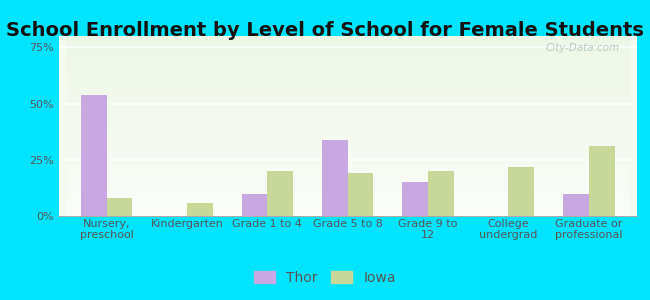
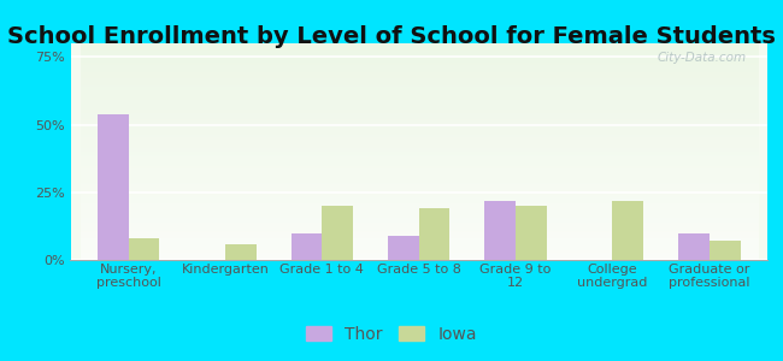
Thor/Grade 5 to 8: 34% -> 9%
Thor/Grade 9 to 12: 15% -> 22%
Iowa/Graduate or professional: 31% -> 7%
